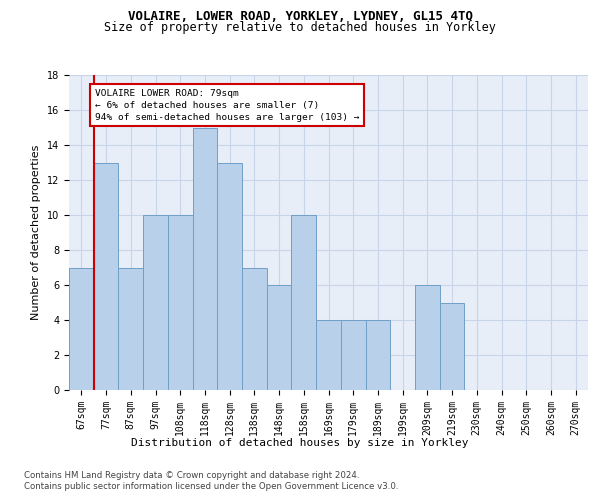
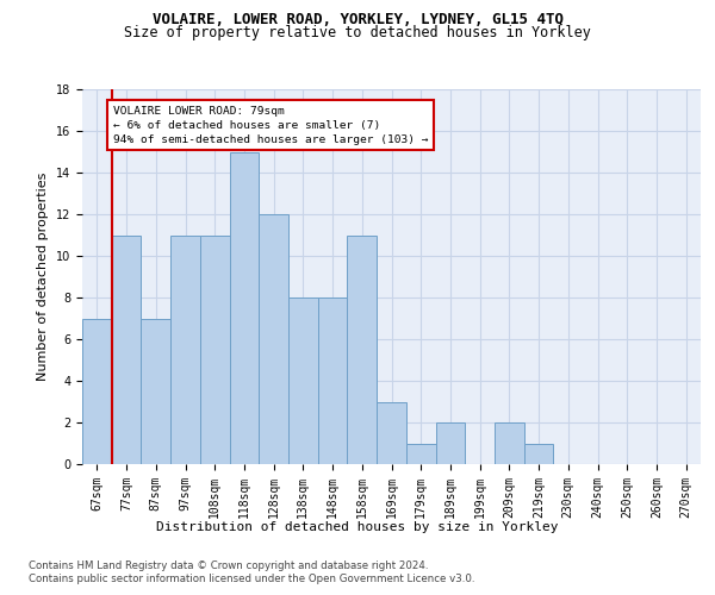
77sqm: 13 -> 11
97sqm: 10 -> 11
108sqm: 10 -> 11
128sqm: 13 -> 12
138sqm: 7 -> 8
148sqm: 6 -> 8
158sqm: 10 -> 11
169sqm: 4 -> 3
179sqm: 4 -> 1
189sqm: 4 -> 2
209sqm: 6 -> 2
219sqm: 5 -> 1
